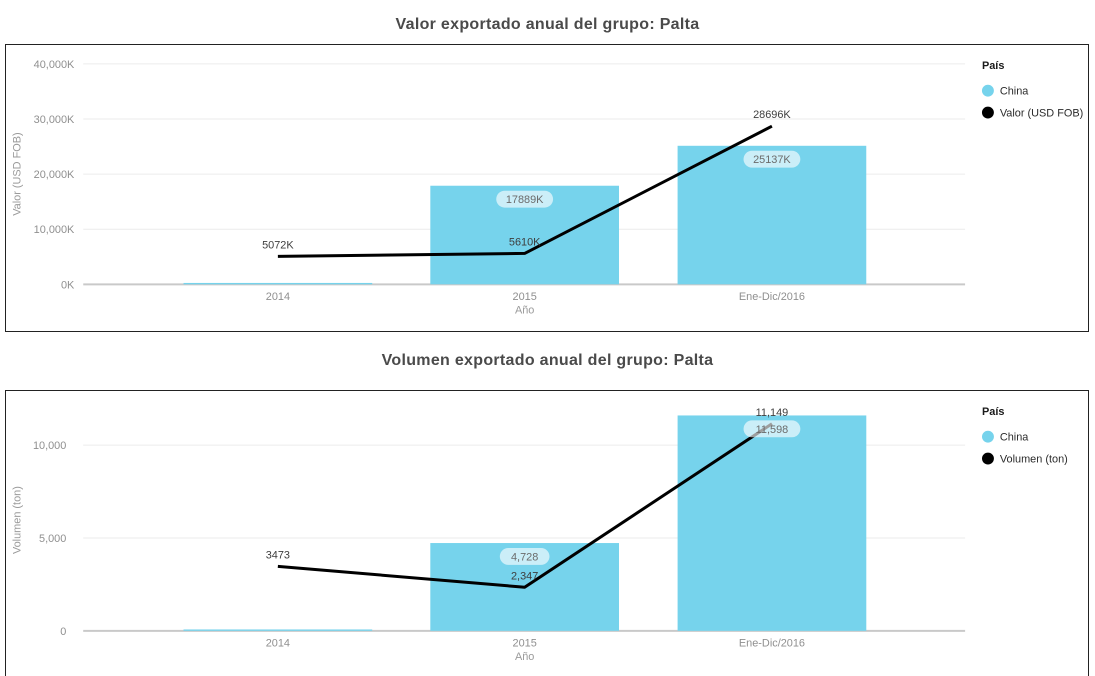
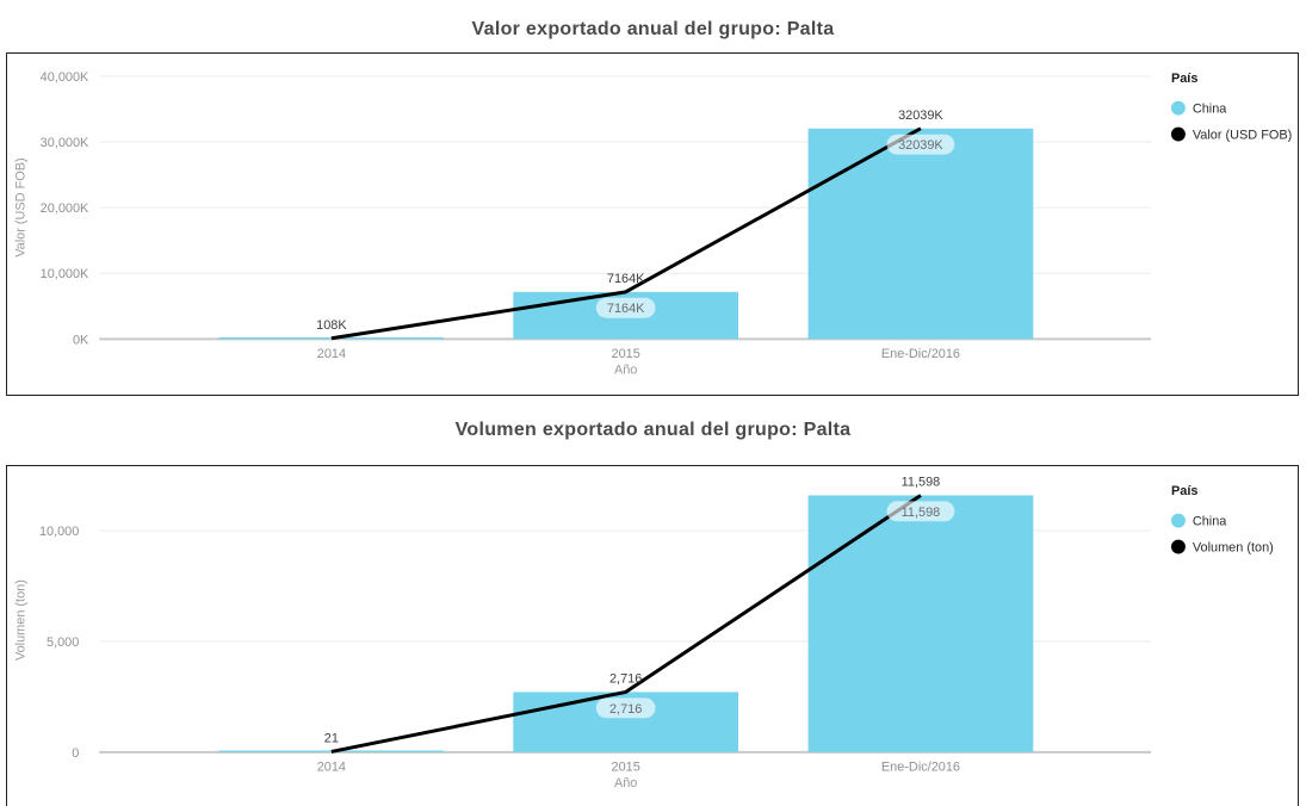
Valor exportado anual del grupo: Palta/Valor (USD FOB)/2014: 5072K -> 108K
Valor exportado anual del grupo: Palta/China/2015: 17889K -> 7164K
Valor exportado anual del grupo: Palta/Valor (USD FOB)/2015: 5610K -> 7164K
Valor exportado anual del grupo: Palta/China/Ene-Dic/2016: 25137K -> 32039K
Valor exportado anual del grupo: Palta/Valor (USD FOB)/Ene-Dic/2016: 28696K -> 32039K
Volumen exportado anual del grupo: Palta/Volumen (ton)/2014: 3473 -> 21
Volumen exportado anual del grupo: Palta/China/2015: 4,728 -> 2,716
Volumen exportado anual del grupo: Palta/Volumen (ton)/2015: 2,347 -> 2,716
Volumen exportado anual del grupo: Palta/Volumen (ton)/Ene-Dic/2016: 11,149 -> 11,598
